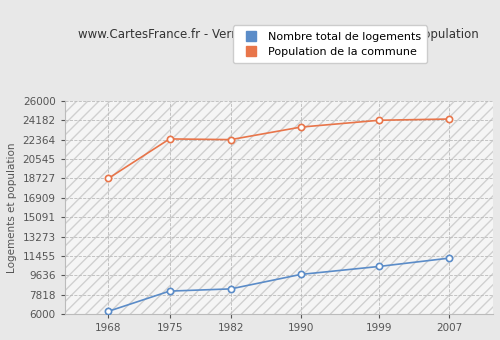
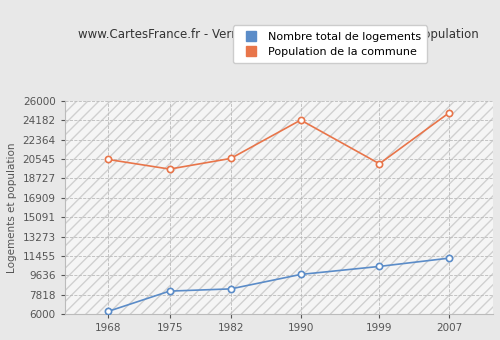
Population de la commune/1968: 18700 -> 20500
Population de la commune/1975: 22400 -> 19600
Population de la commune/1982: 22400 -> 20600
Population de la commune/1990: 23500 -> 24200
Population de la commune/1999: 24200 -> 20100
Population de la commune/2007: 24300 -> 24900
